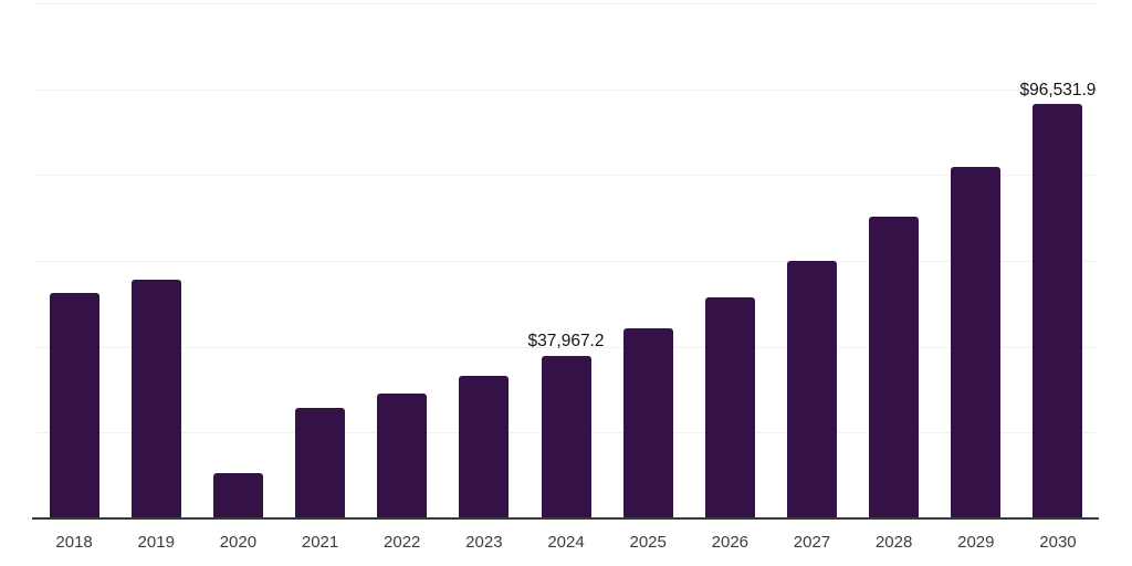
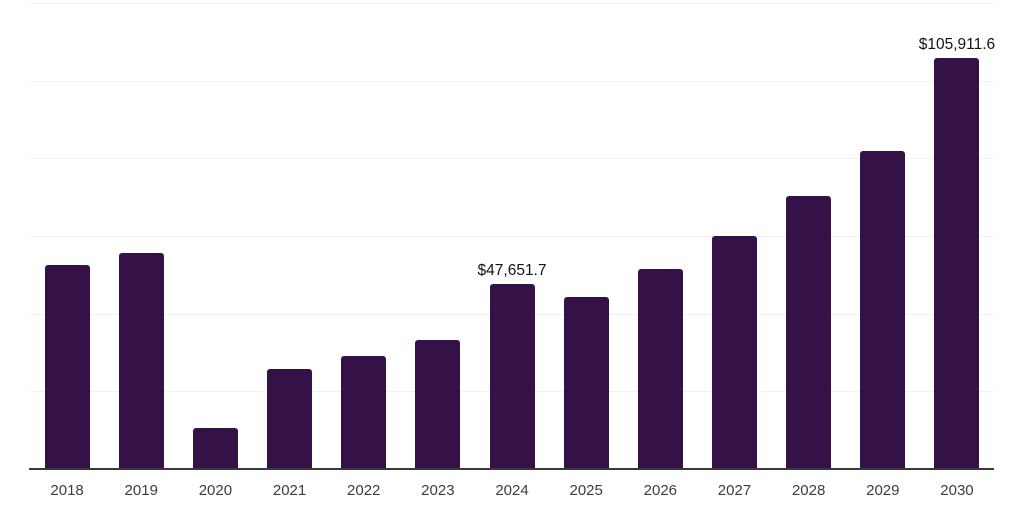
2024: $37,967.2 -> $47,651.7
2030: $96,531.9 -> $105,911.6
